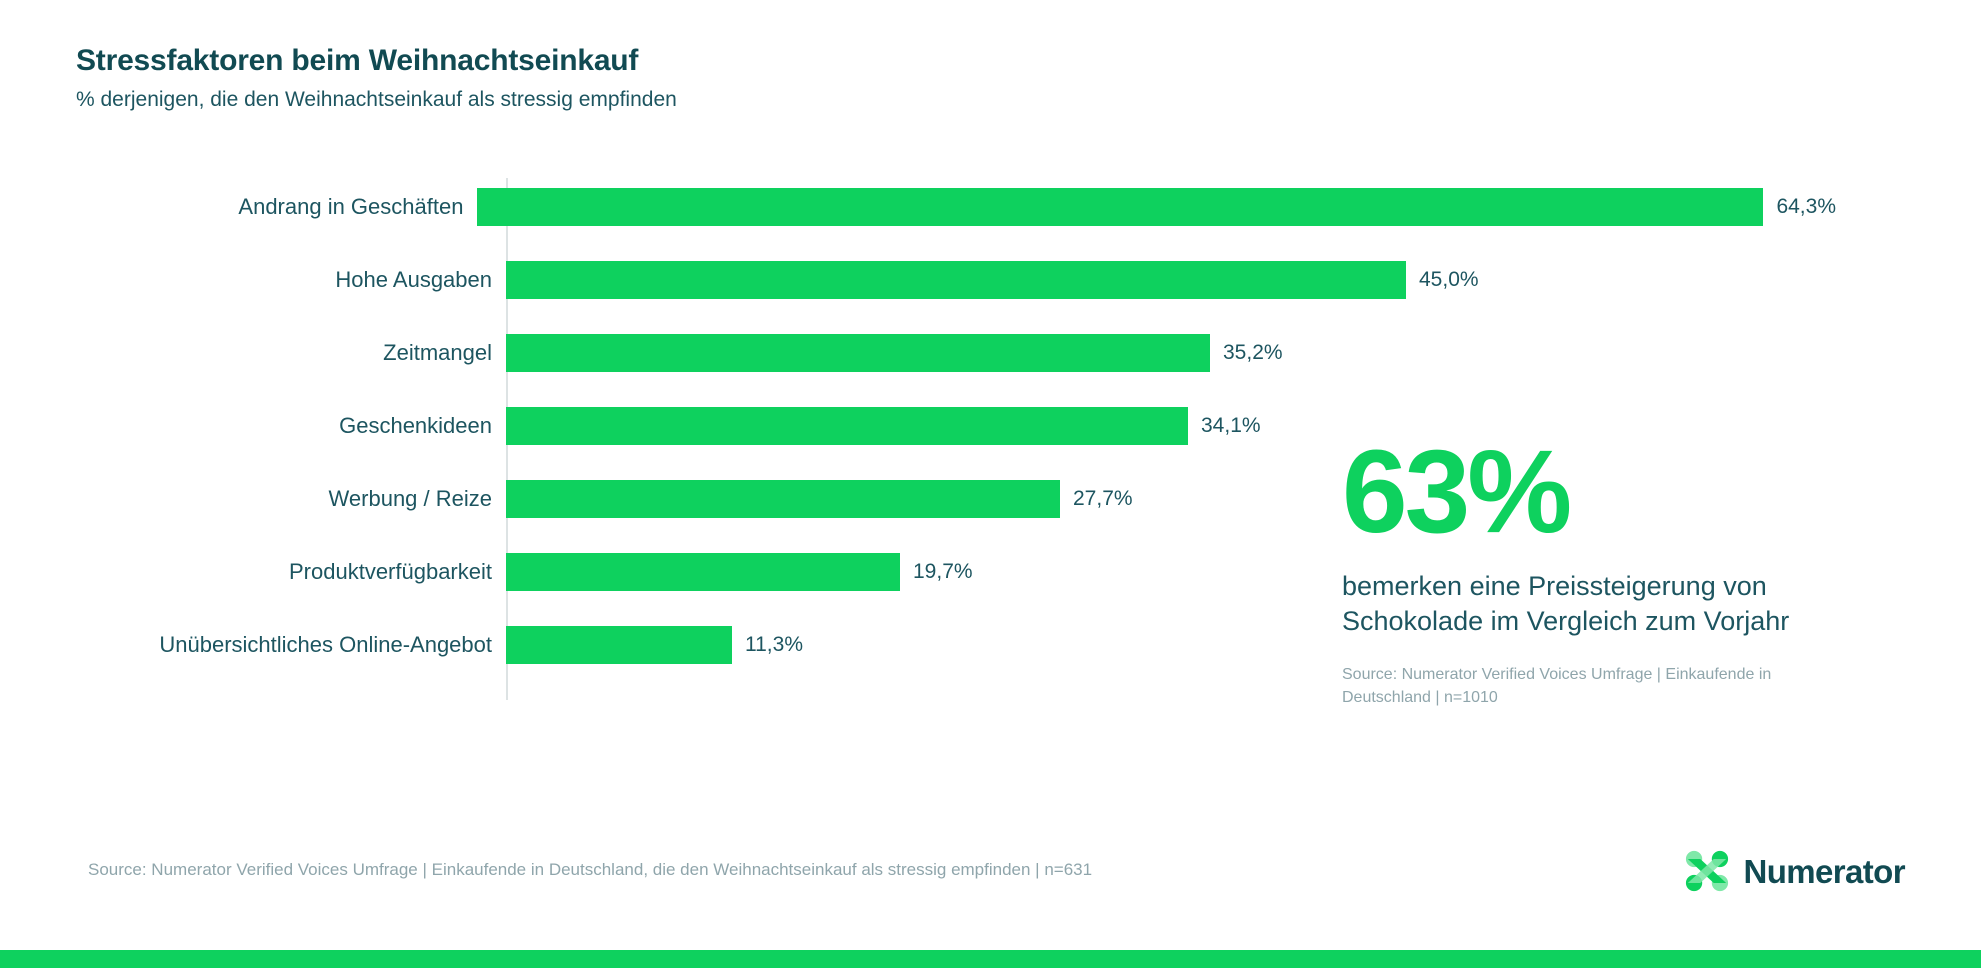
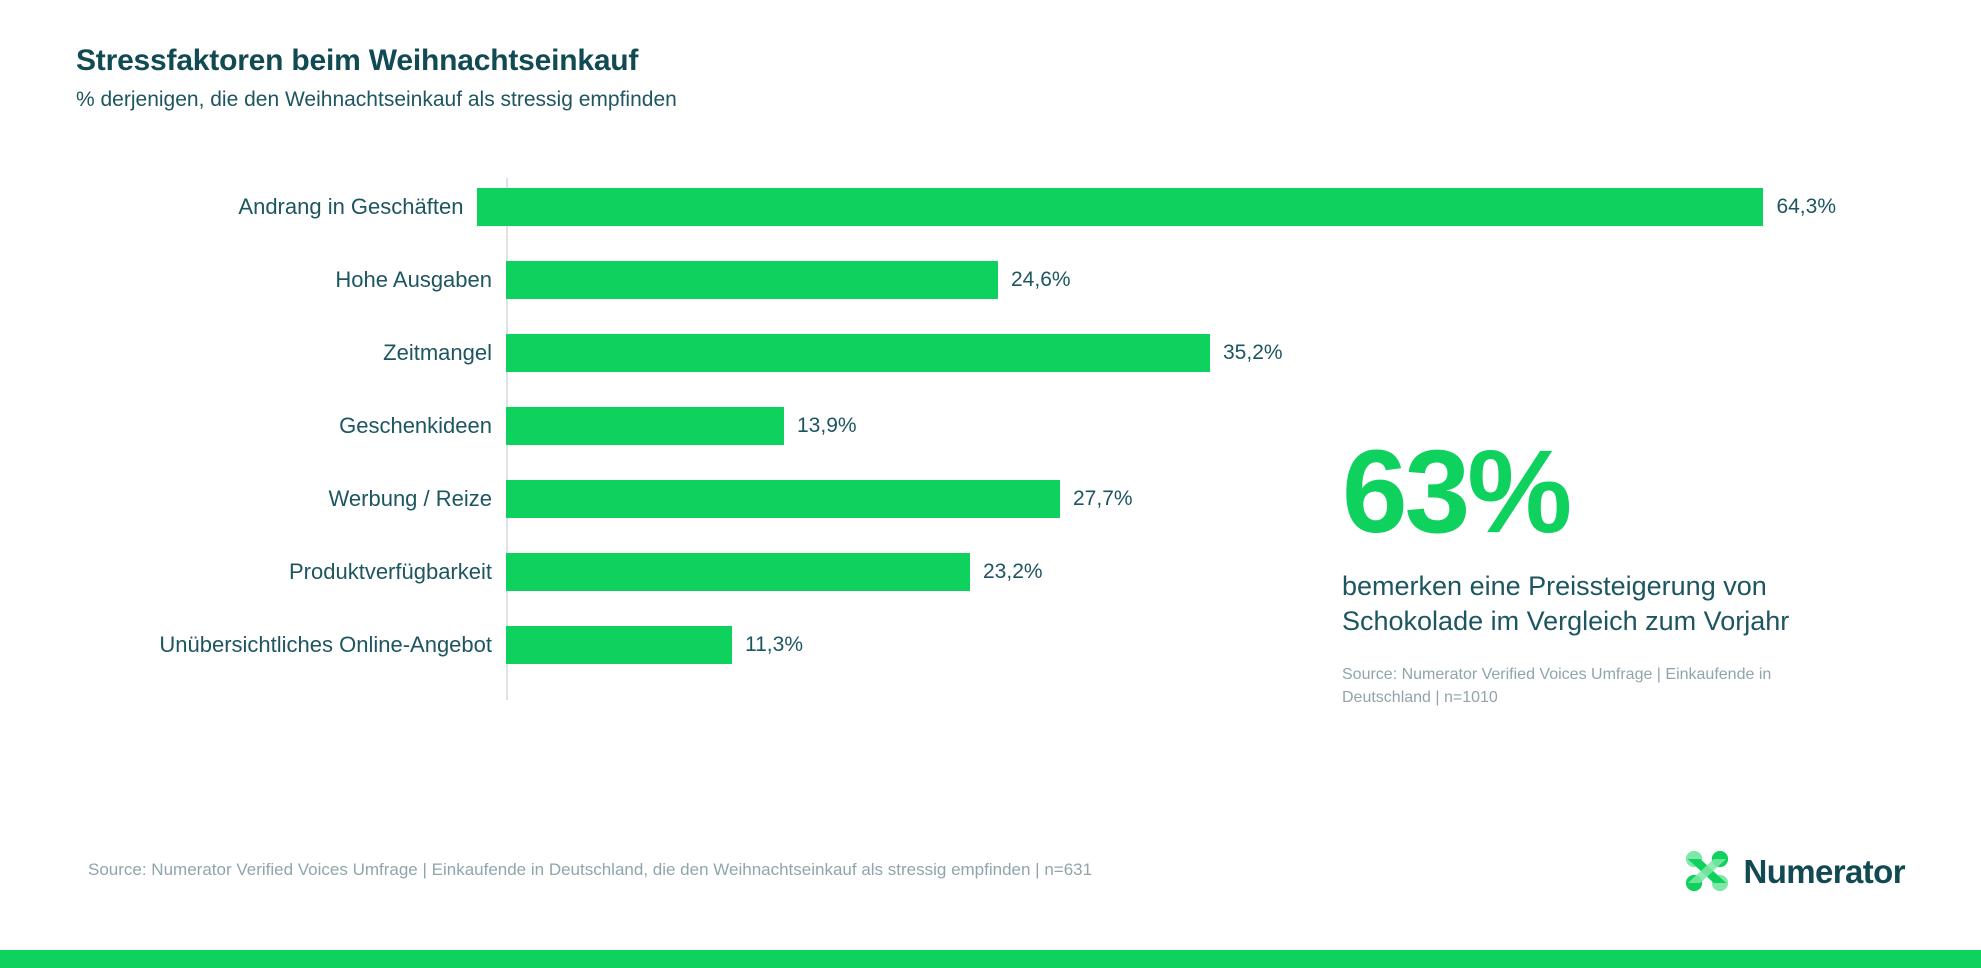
Hohe Ausgaben: 45,0% -> 24,6%
Geschenkideen: 34,1% -> 13,9%
Produktverfügbarkeit: 19,7% -> 23,2%
